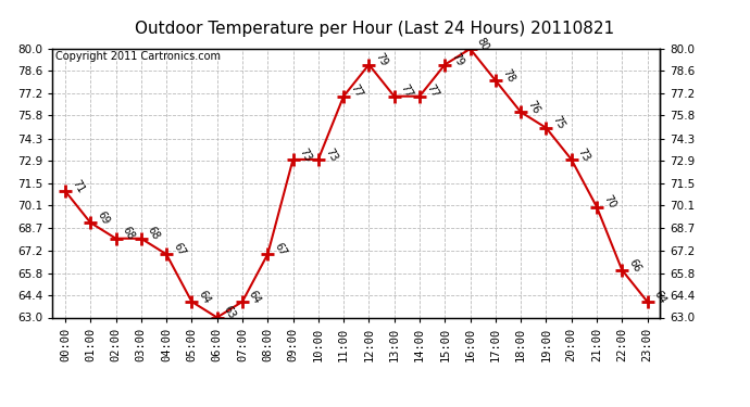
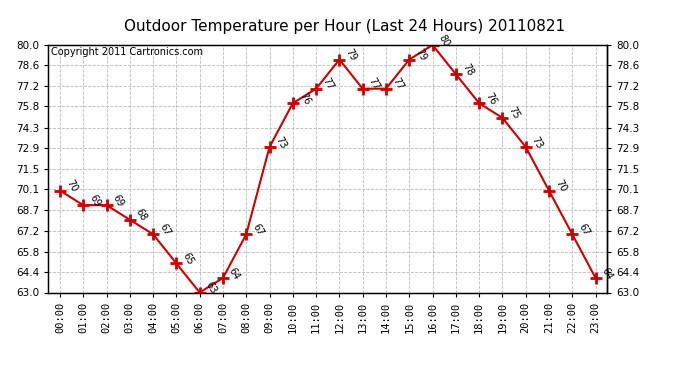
00:00: 71 -> 70
02:00: 68 -> 69
05:00: 64 -> 65
10:00: 73 -> 76
22:00: 66 -> 67
